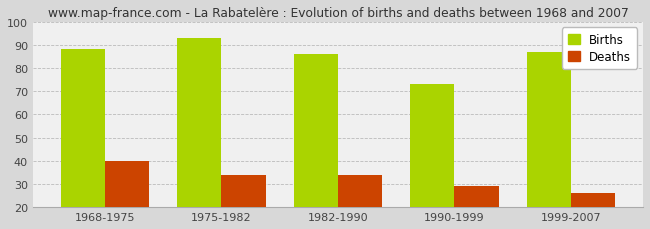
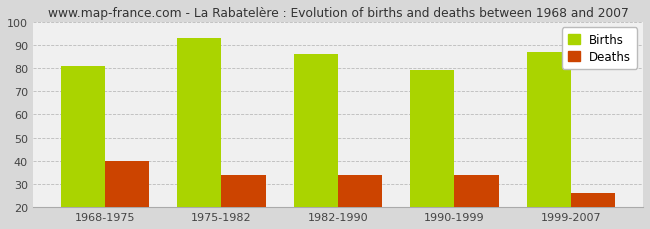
Births/1968-1975: 88 -> 81
Births/1990-1999: 73 -> 79
Deaths/1990-1999: 29 -> 34
